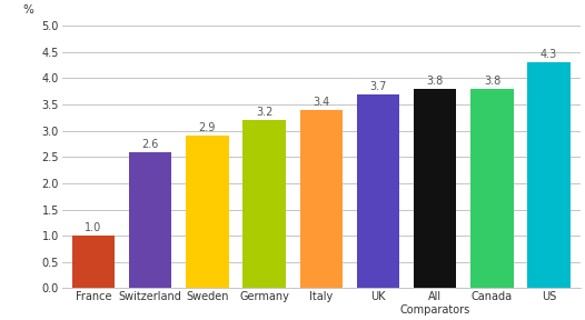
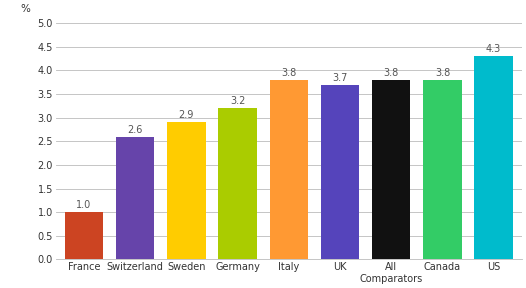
Italy: 3.4 -> 3.8
